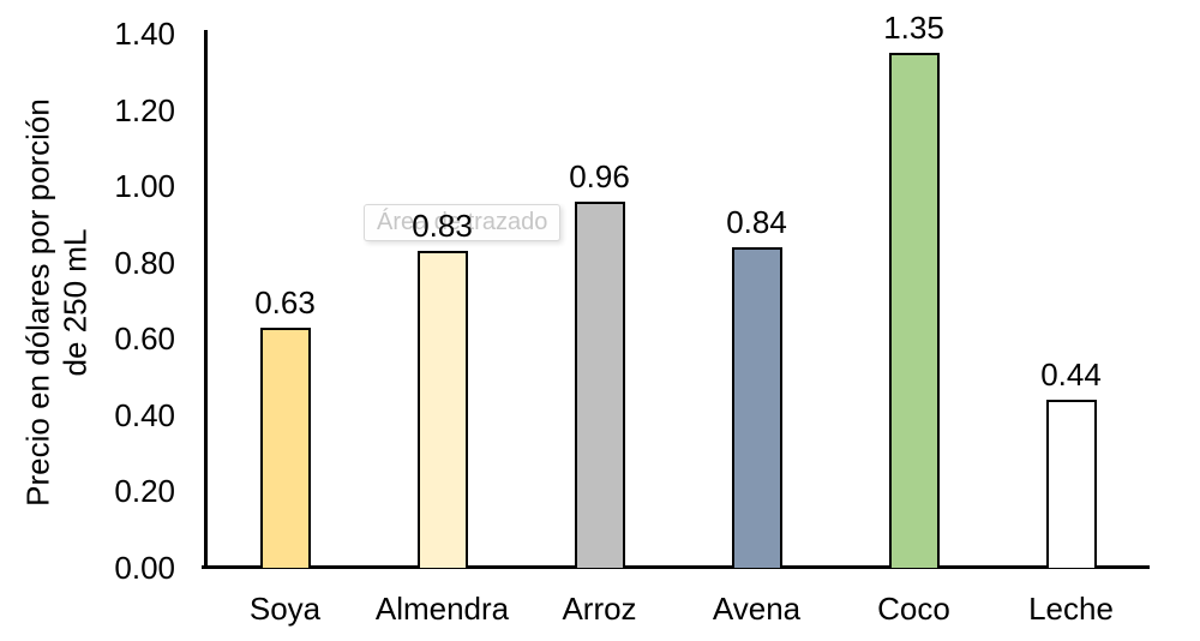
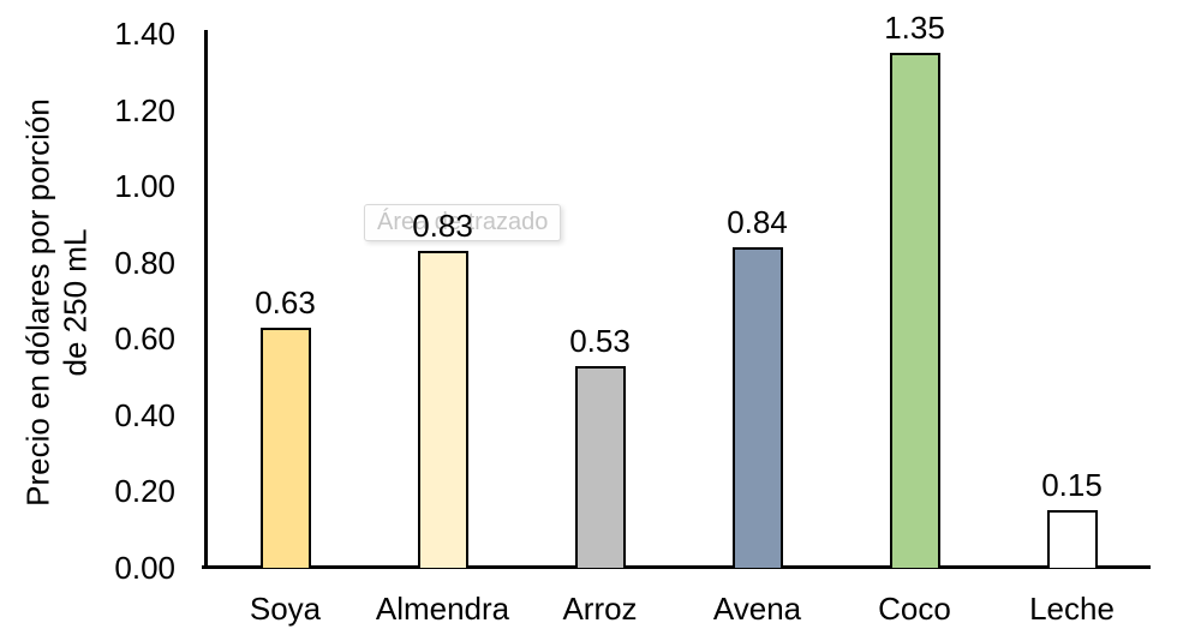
Arroz: 0.96 -> 0.53
Leche: 0.44 -> 0.15
